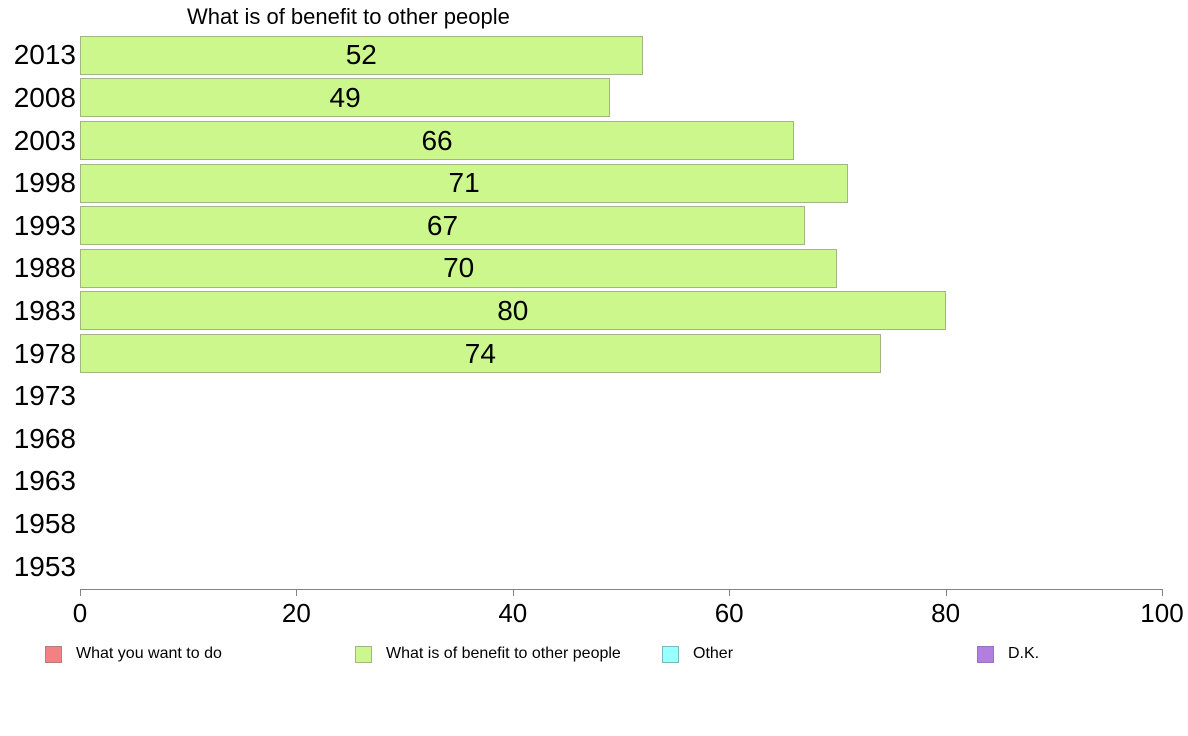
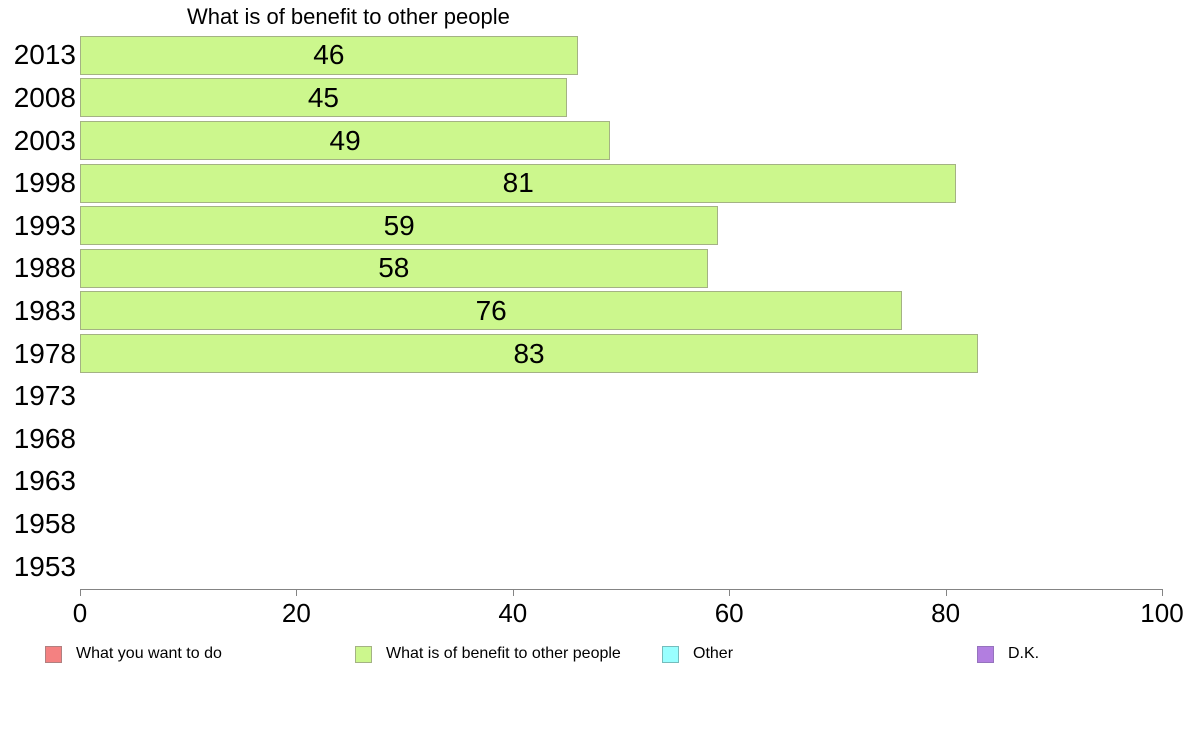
2013: 52 -> 46
2008: 49 -> 45
2003: 66 -> 49
1998: 71 -> 81
1993: 67 -> 59
1988: 70 -> 58
1983: 80 -> 76
1978: 74 -> 83
